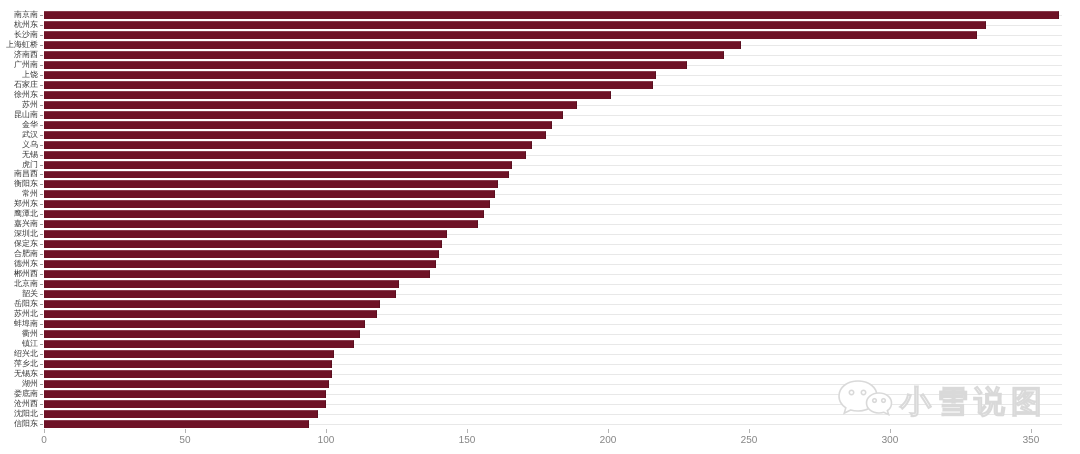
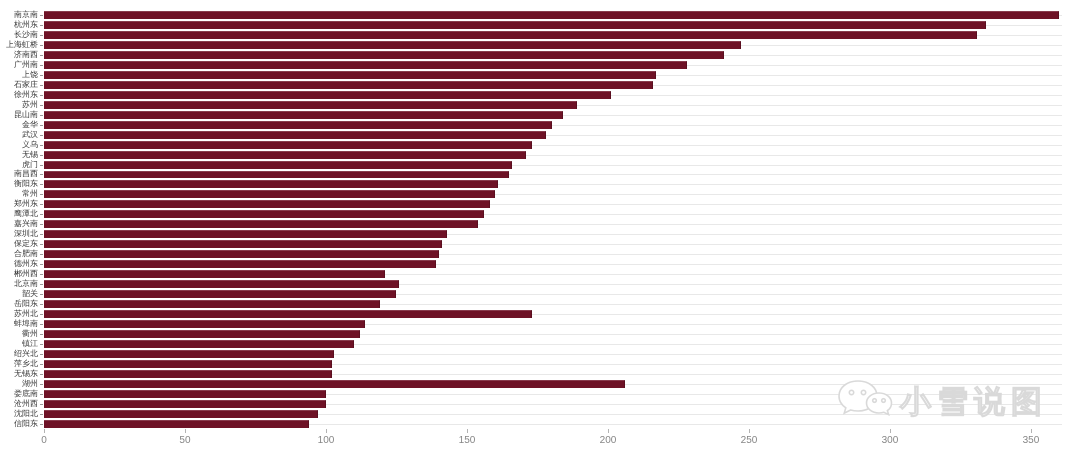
郴州西: 137 -> 121
苏州北: 118 -> 173
湖州: 101 -> 206
